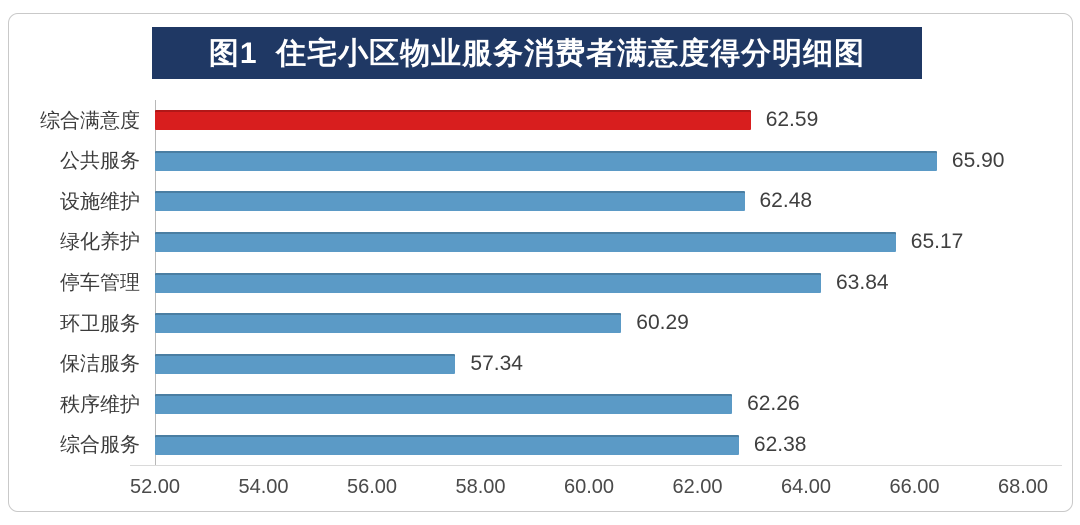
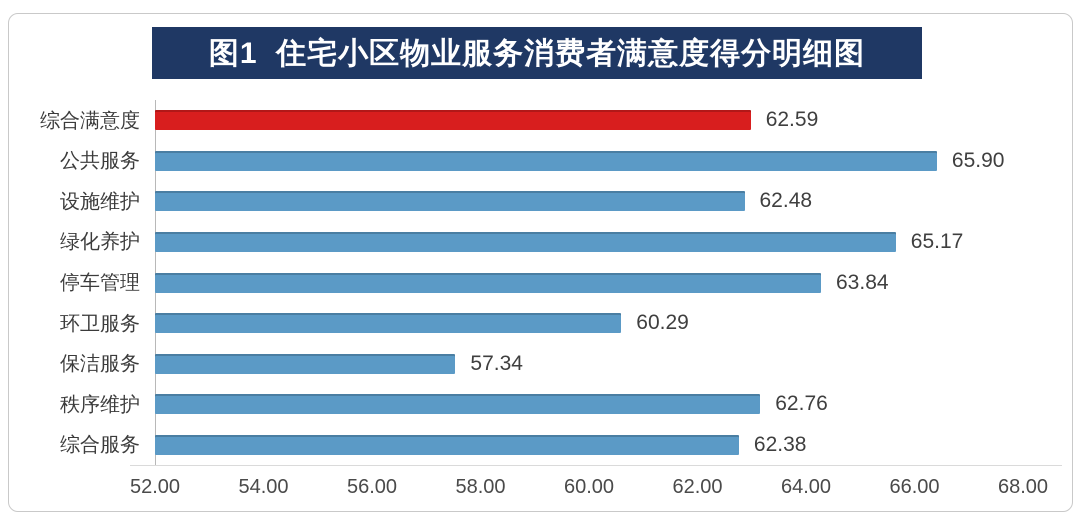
秩序维护: 62.26 -> 62.76
